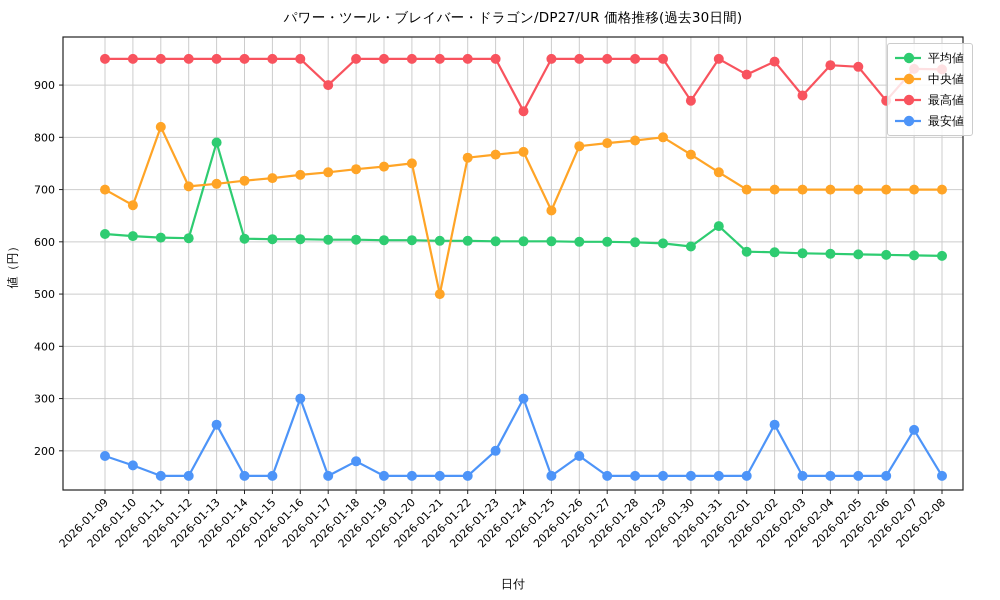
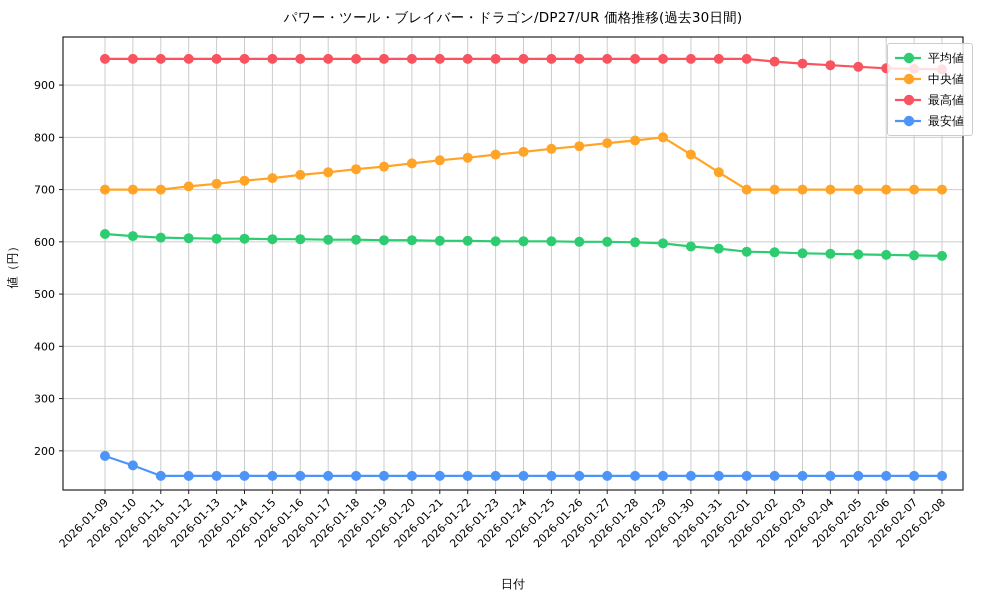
中央値/2026-01-10: 670 -> 700
中央値/2026-01-11: 820 -> 700
平均値/2026-01-13: 790 -> 610
最安値/2026-01-13: 250 -> 150
最安値/2026-01-16: 300 -> 150
最高値/2026-01-17: 900 -> 950
最安値/2026-01-18: 180 -> 150
中央値/2026-01-21: 500 -> 760
最安値/2026-01-23: 200 -> 150
最高値/2026-01-24: 850 -> 950
最安値/2026-01-24: 300 -> 150
中央値/2026-01-25: 660 -> 780
最安値/2026-01-26: 190 -> 150
最高値/2026-01-30: 870 -> 950
平均値/2026-01-31: 630 -> 590
最高値/2026-02-01: 920 -> 950
最安値/2026-02-02: 250 -> 150
最高値/2026-02-03: 880 -> 940
最高値/2026-02-06: 870 -> 930
最安値/2026-02-07: 240 -> 150
